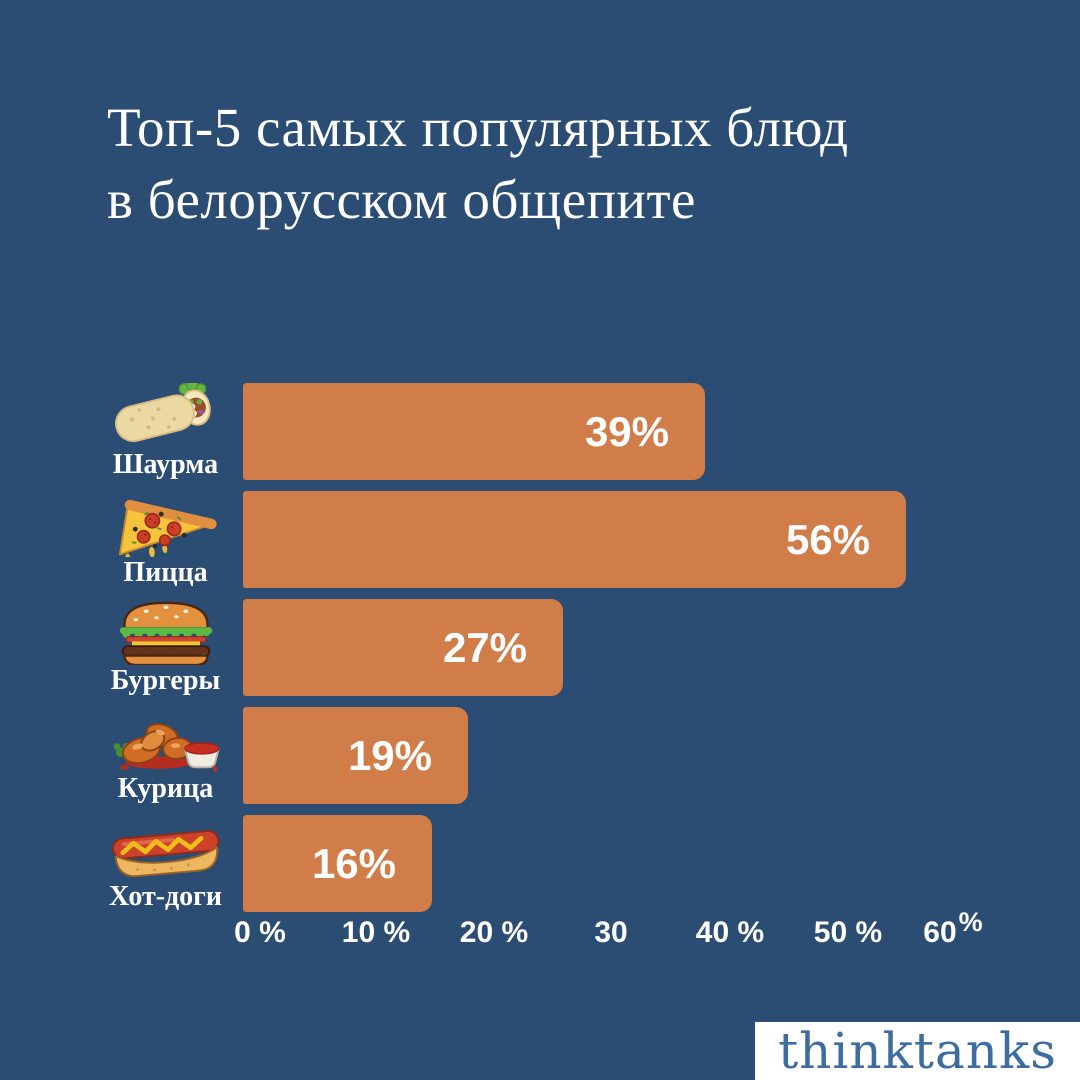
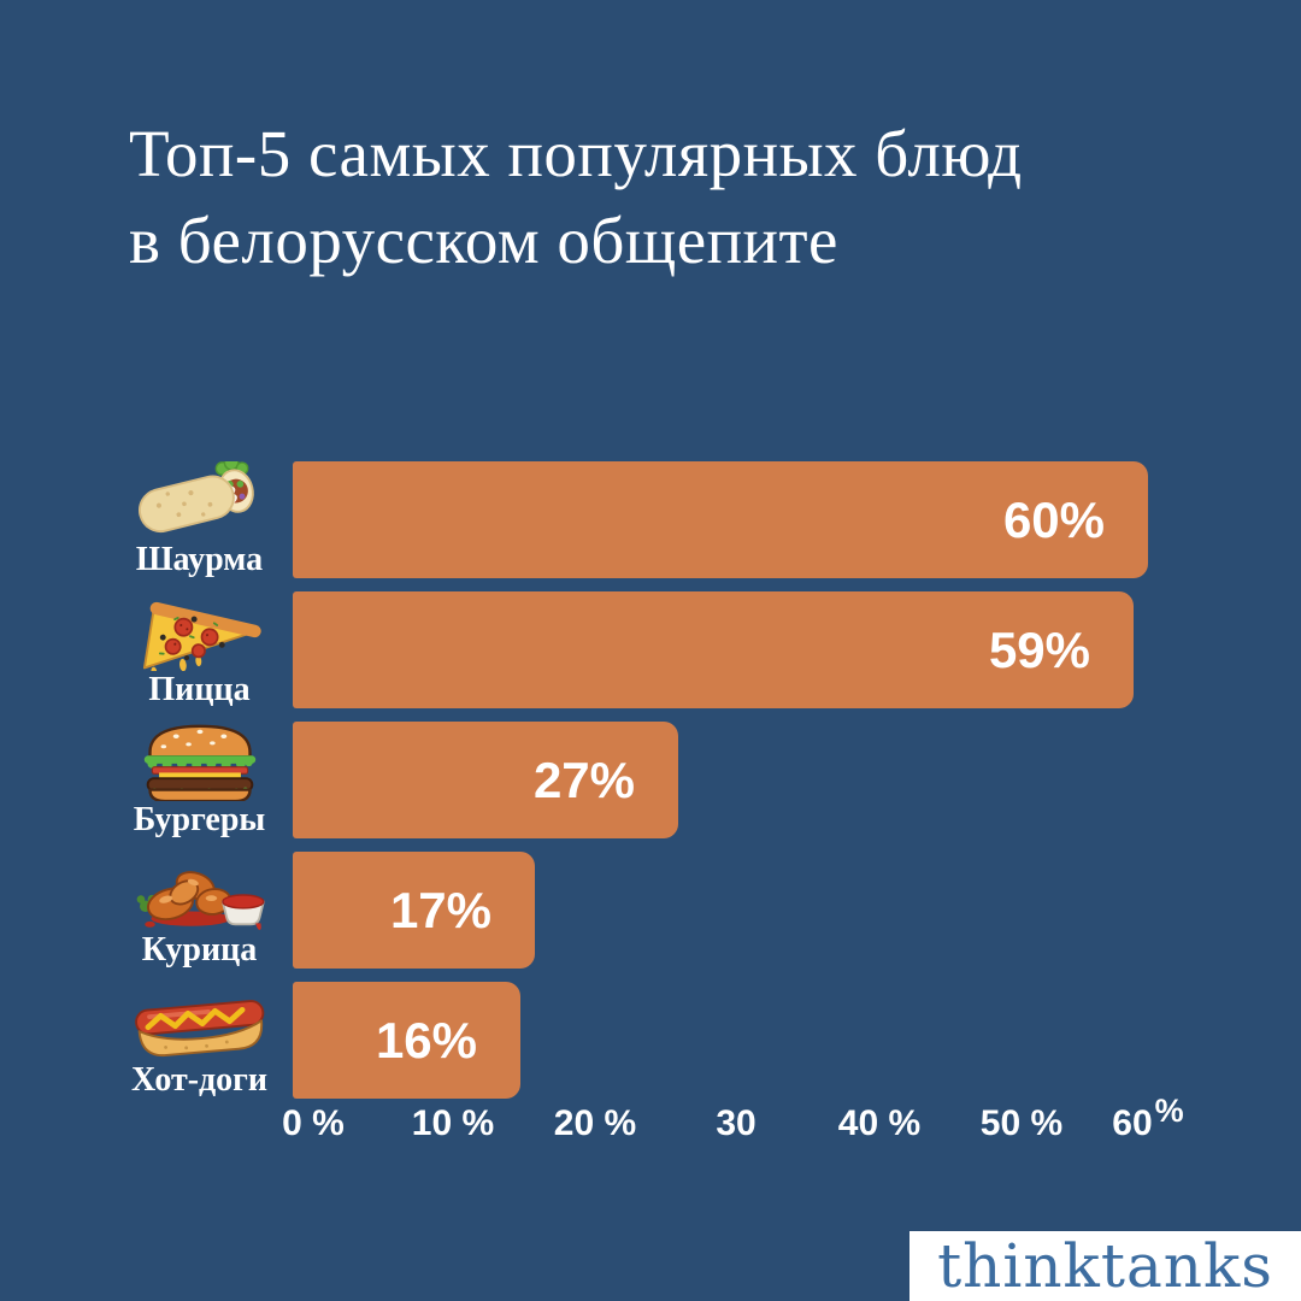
Шаурма: 39% -> 60%
Пицца: 56% -> 59%
Курица: 19% -> 17%
